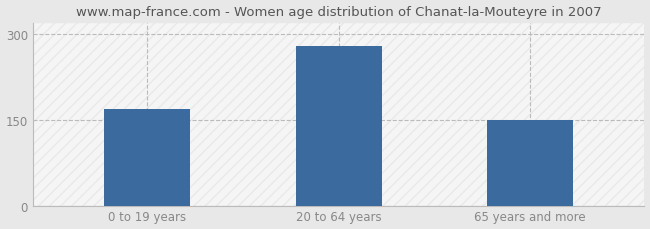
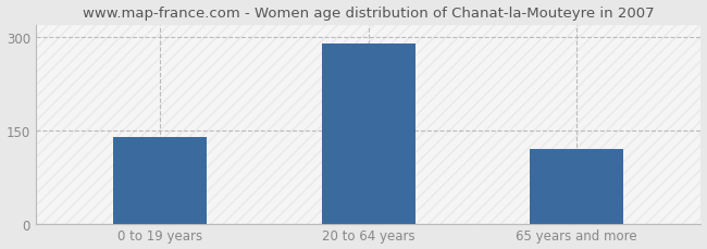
0 to 19 years: 170 -> 140
20 to 64 years: 280 -> 290
65 years and more: 150 -> 120
